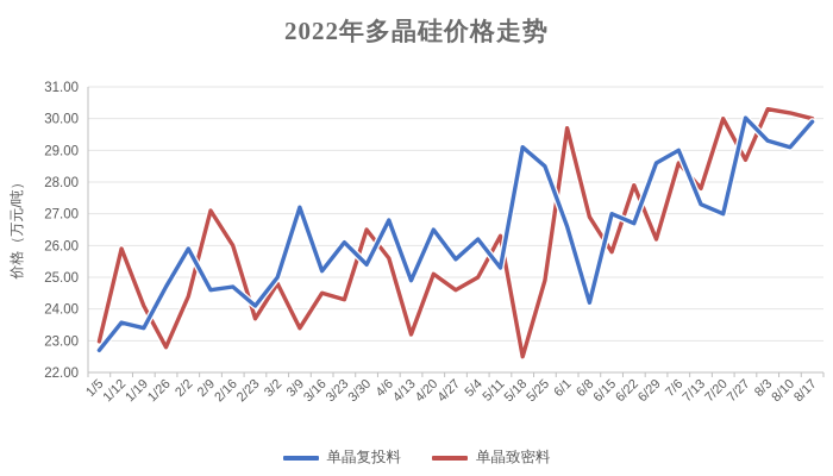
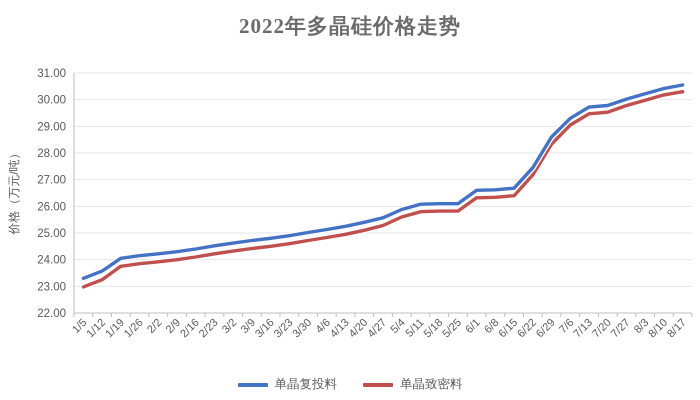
单晶复投料/1/5: 22.7 -> 23.3
单晶致密料/1/12: 25.9 -> 23.2
单晶复投料/1/19: 23.4 -> 24.1
单晶致密料/1/19: 24.1 -> 23.8
单晶复投料/1/26: 24.7 -> 24.1
单晶致密料/1/26: 22.8 -> 23.9
单晶复投料/2/2: 25.9 -> 24.2
单晶致密料/2/2: 24.4 -> 23.9
单晶复投料/2/9: 24.6 -> 24.3
单晶致密料/2/9: 27.1 -> 24.0
单晶复投料/2/16: 24.7 -> 24.4
单晶致密料/2/16: 26.0 -> 24.1
单晶复投料/2/23: 24.1 -> 24.5
单晶致密料/2/23: 23.7 -> 24.2
单晶复投料/3/2: 25.0 -> 24.6
单晶致密料/3/2: 24.8 -> 24.3
单晶复投料/3/9: 27.2 -> 24.7
单晶致密料/3/9: 23.4 -> 24.4
单晶复投料/3/16: 25.2 -> 24.8
单晶复投料/3/23: 26.1 -> 24.9
单晶致密料/3/23: 24.3 -> 24.6
单晶复投料/3/30: 25.4 -> 25.0
单晶致密料/3/30: 26.5 -> 24.7
单晶复投料/4/6: 26.8 -> 25.1
单晶致密料/4/6: 25.6 -> 24.8
单晶复投料/4/13: 24.9 -> 25.2
单晶致密料/4/13: 23.2 -> 24.9
单晶复投料/4/20: 26.5 -> 25.4
单晶致密料/4/27: 24.6 -> 25.3
单晶复投料/5/4: 26.2 -> 25.9
单晶致密料/5/4: 25.0 -> 25.6
单晶复投料/5/11: 25.3 -> 26.1
单晶致密料/5/11: 26.3 -> 25.8
单晶复投料/5/18: 29.1 -> 26.1
单晶致密料/5/18: 22.5 -> 25.8
单晶复投料/5/25: 28.5 -> 26.1
单晶致密料/5/25: 24.9 -> 25.8
单晶致密料/6/1: 29.7 -> 26.3
单晶复投料/6/8: 24.2 -> 26.6
单晶致密料/6/8: 26.9 -> 26.3
单晶复投料/6/15: 27.0 -> 26.7
单晶致密料/6/15: 25.8 -> 26.4
单晶复投料/6/22: 26.7 -> 27.4
单晶致密料/6/22: 27.9 -> 27.2
单晶致密料/6/29: 26.2 -> 28.3
单晶复投料/7/6: 29.0 -> 29.3
单晶致密料/7/6: 28.6 -> 29.1
单晶复投料/7/13: 27.3 -> 29.7
单晶致密料/7/13: 27.8 -> 29.5
单晶复投料/7/20: 27.0 -> 29.8
单晶致密料/7/20: 30.0 -> 29.5
单晶致密料/7/27: 28.7 -> 29.8
单晶复投料/8/3: 29.3 -> 30.2
单晶致密料/8/3: 30.3 -> 30.0
单晶复投料/8/10: 29.1 -> 30.4
单晶复投料/8/17: 29.9 -> 30.6
单晶致密料/8/17: 30.0 -> 30.3
